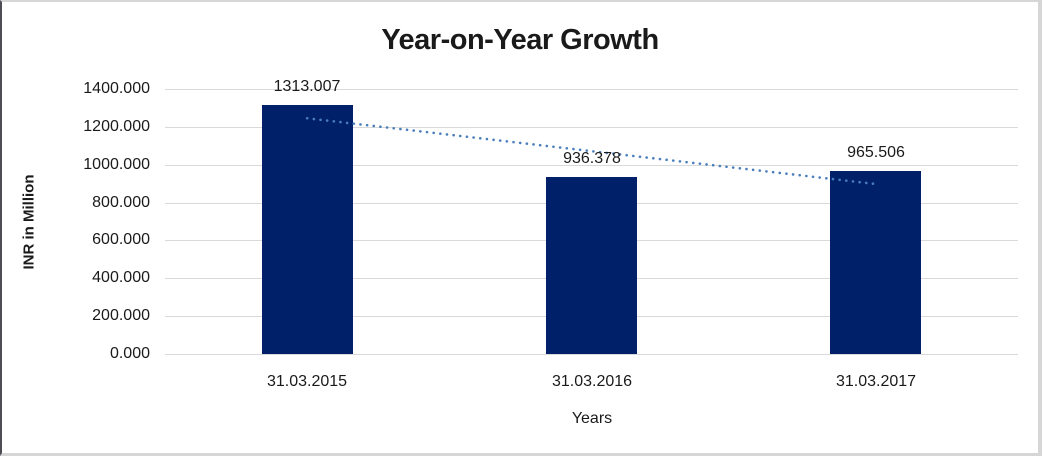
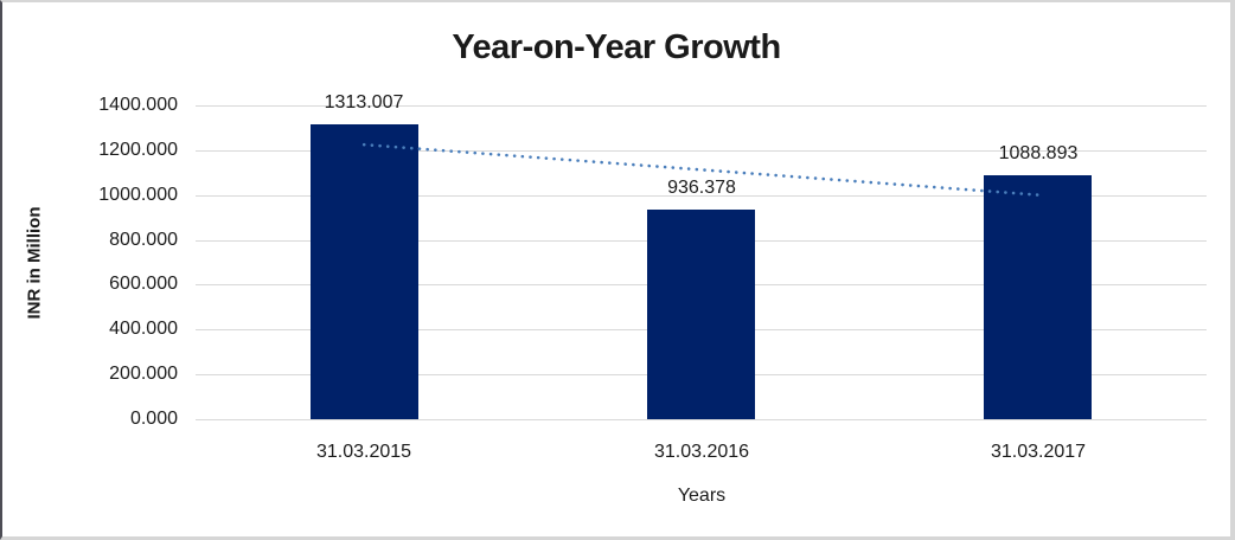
31.03.2017: 965.506 -> 1088.893
